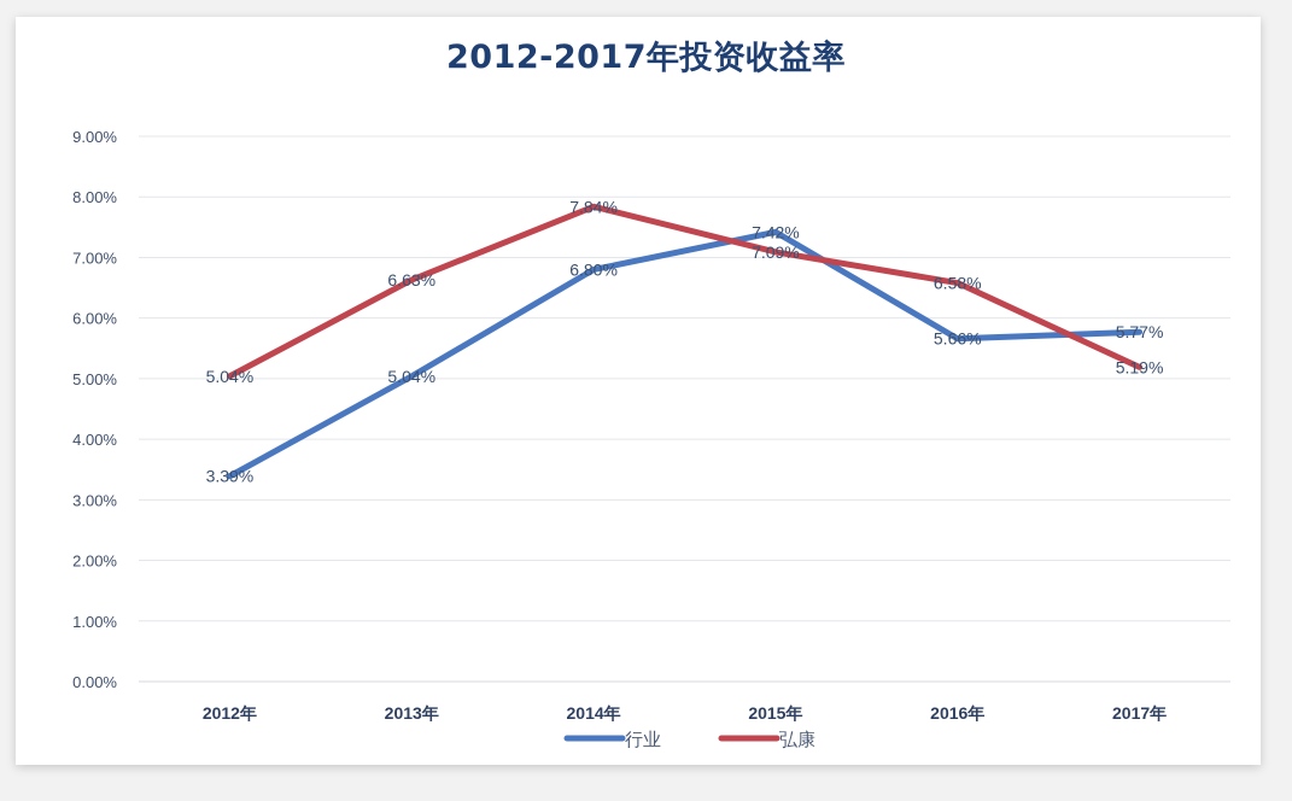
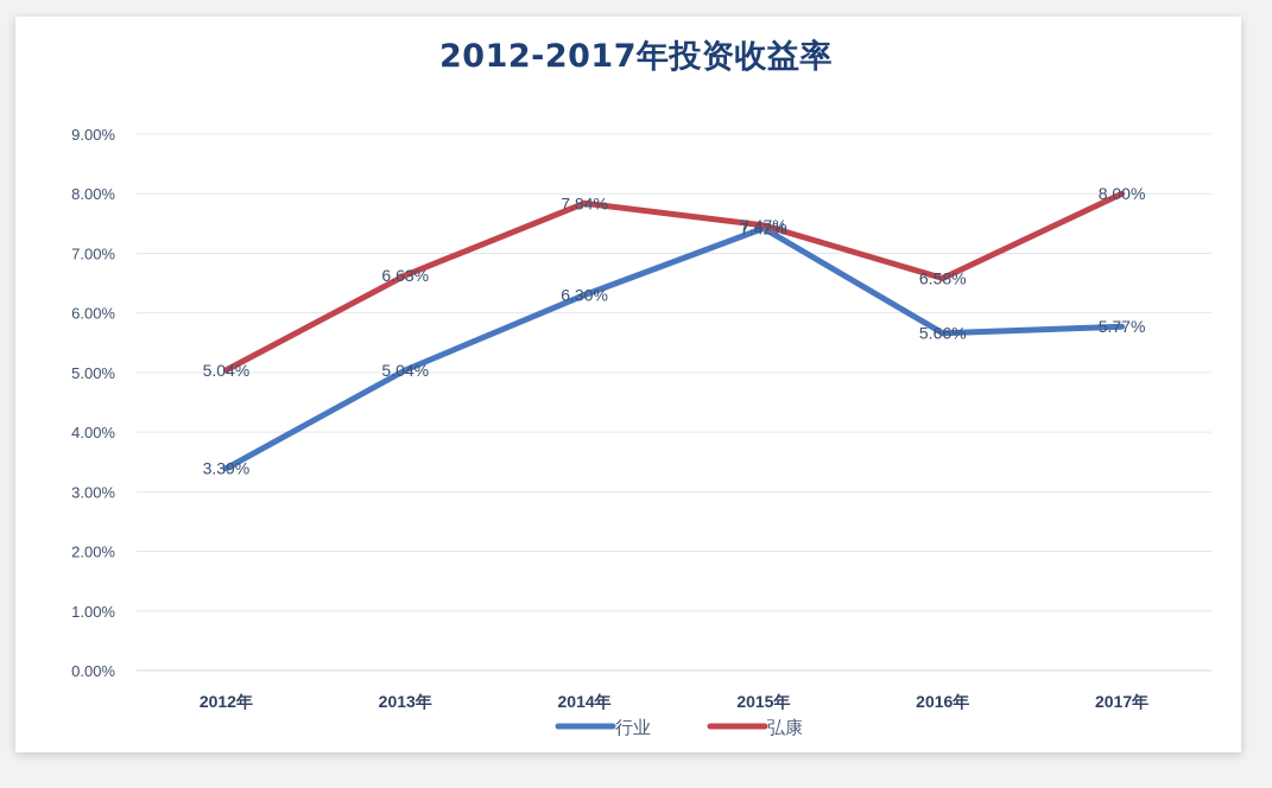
行业/2014年: 6.80% -> 6.30%
弘康/2015年: 7.09% -> 7.47%
弘康/2017年: 5.19% -> 8.00%
